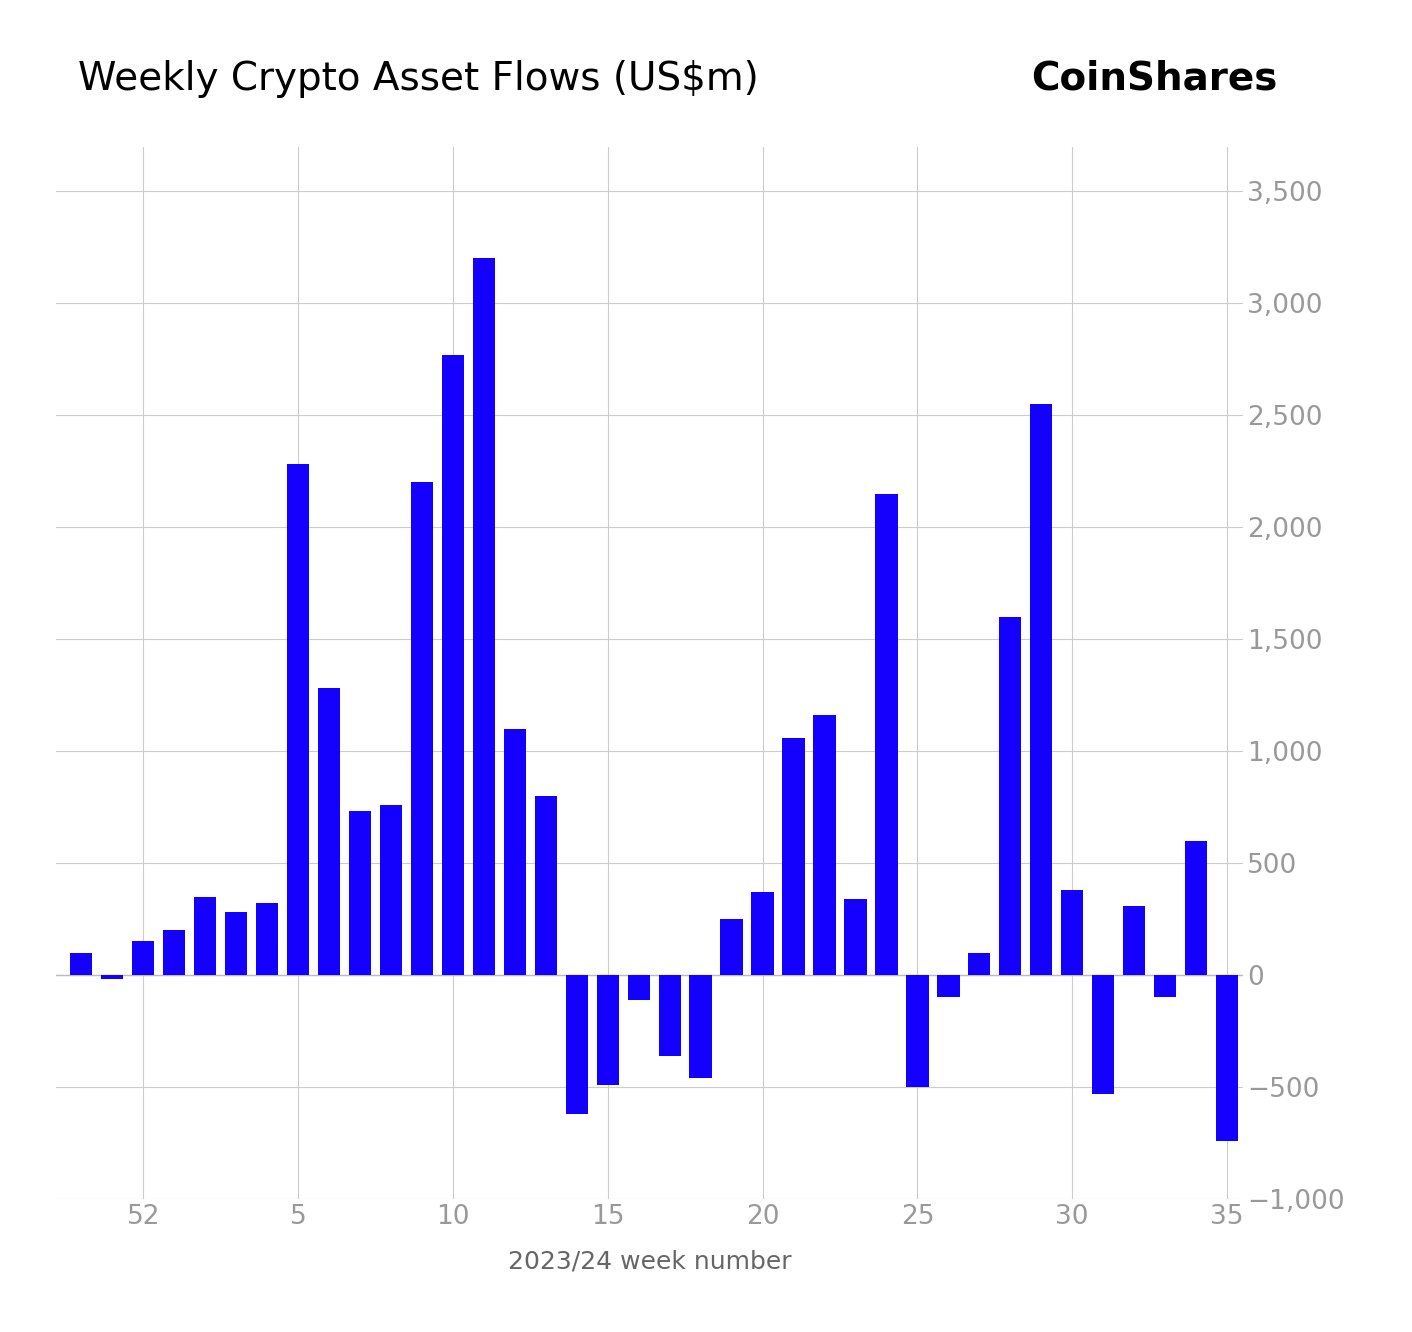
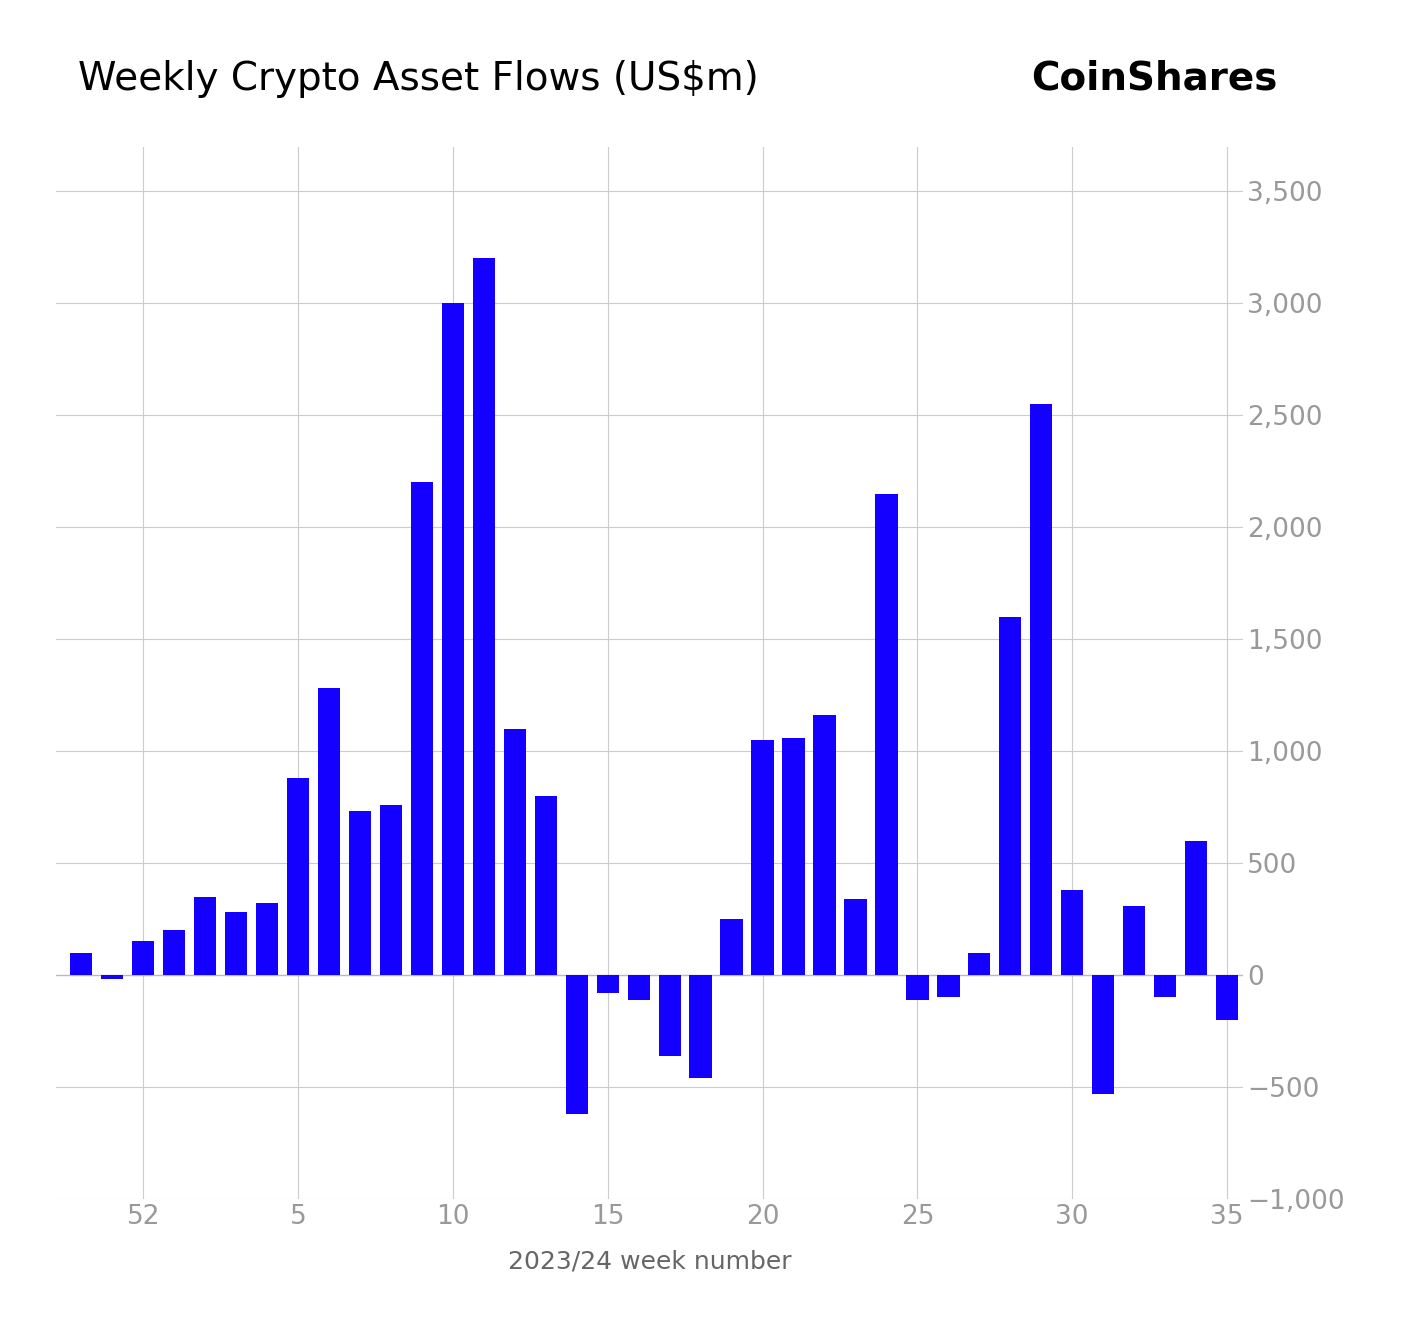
5: 2,280 -> 880
10: 2,770 -> 3,000
15: -490 -> -80
20: 370 -> 1,050
25: -500 -> -110
35: -740 -> -200
